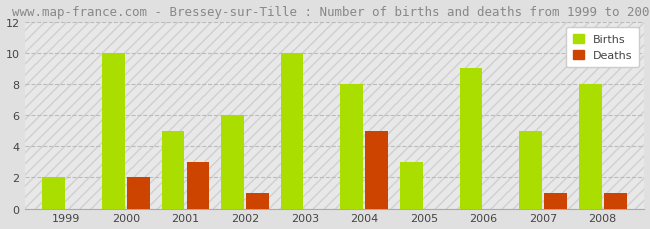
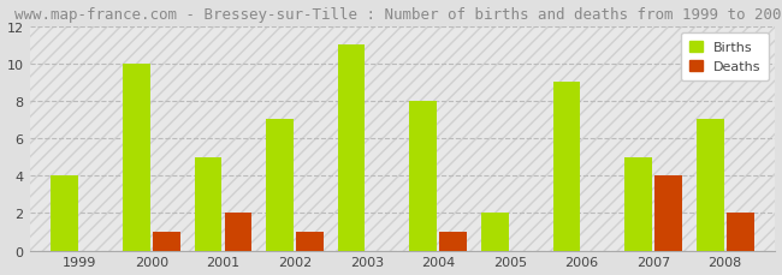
Births/1999: 2 -> 4
Deaths/2000: 2 -> 1
Deaths/2001: 3 -> 2
Births/2002: 6 -> 7
Births/2003: 10 -> 11
Deaths/2004: 5 -> 1
Births/2005: 3 -> 2
Deaths/2007: 1 -> 4
Births/2008: 8 -> 7
Deaths/2008: 1 -> 2
